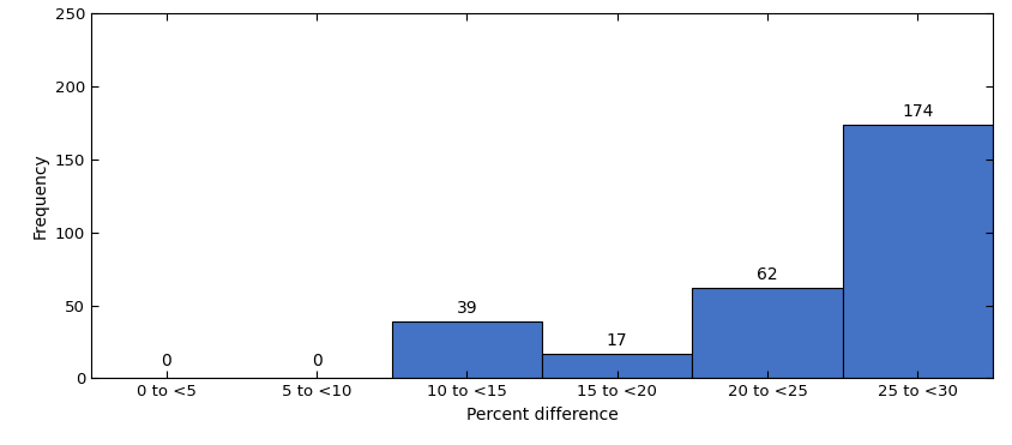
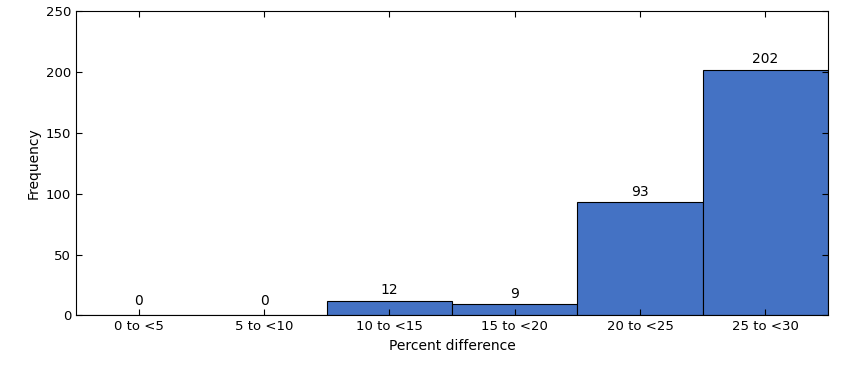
10 to <15: 39 -> 12
15 to <20: 17 -> 9
20 to <25: 62 -> 93
25 to <30: 174 -> 202
